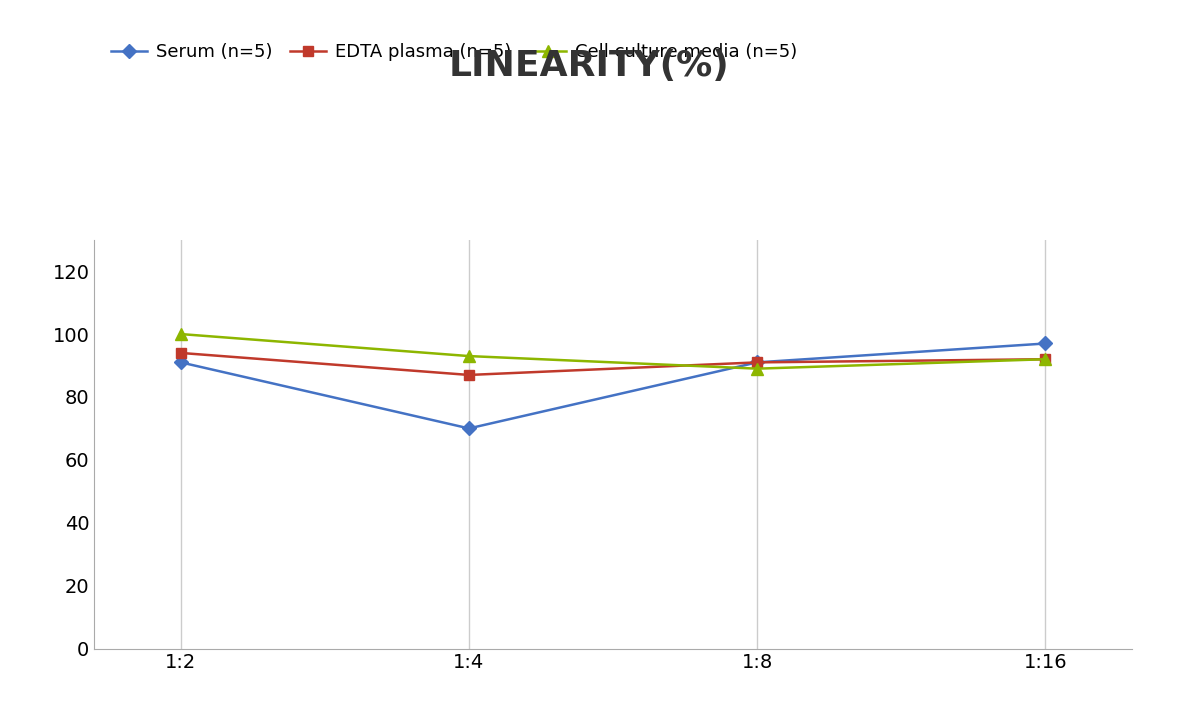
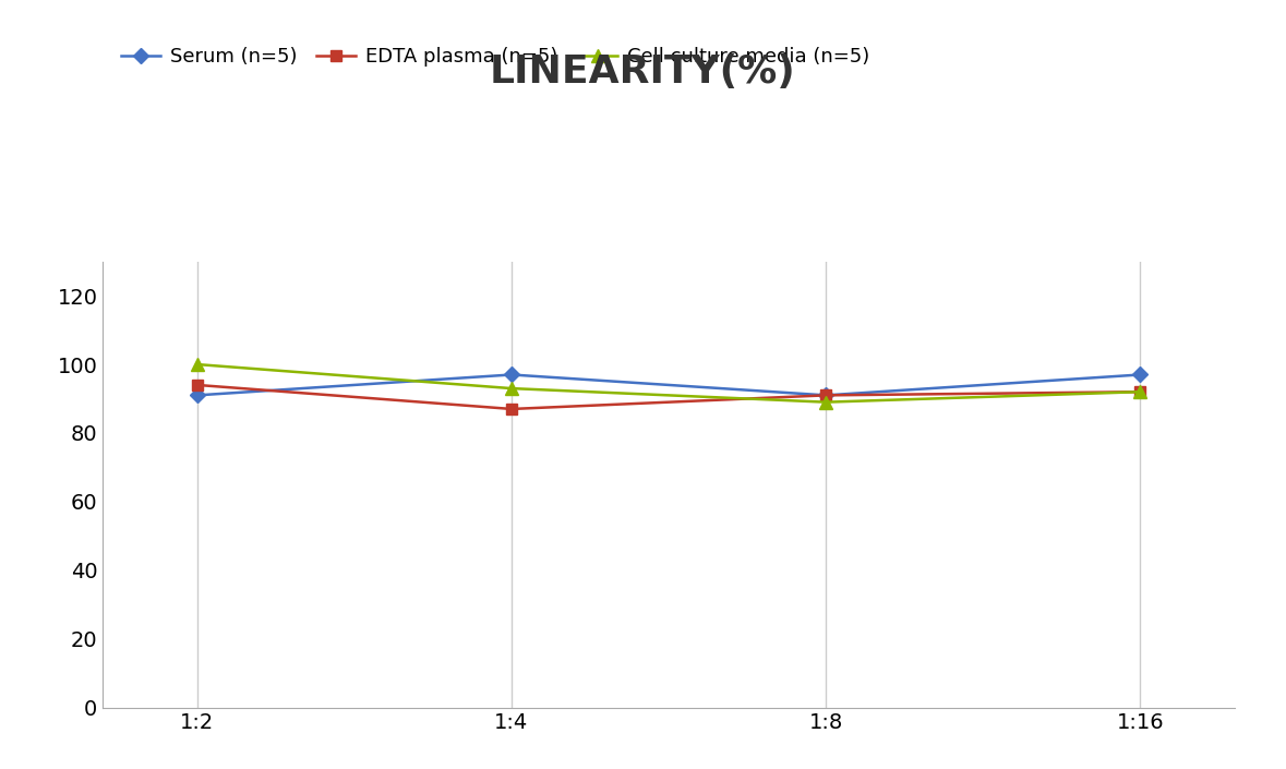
Serum (n=5)/1:4: 70 -> 97
